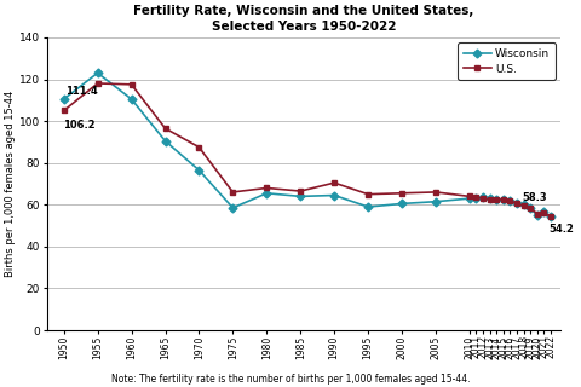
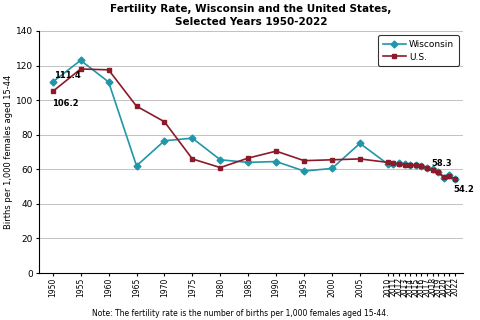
Wisconsin/1965: 90 -> 62
Wisconsin/1975: 58 -> 78
U.S./1980: 68 -> 61
Wisconsin/2005: 62 -> 75
